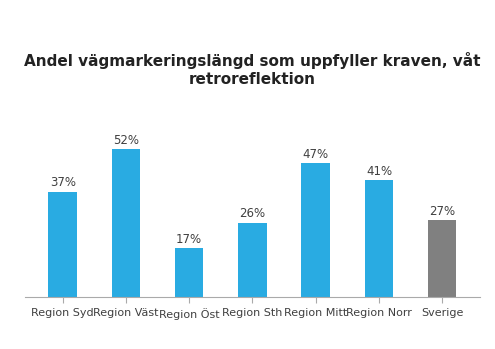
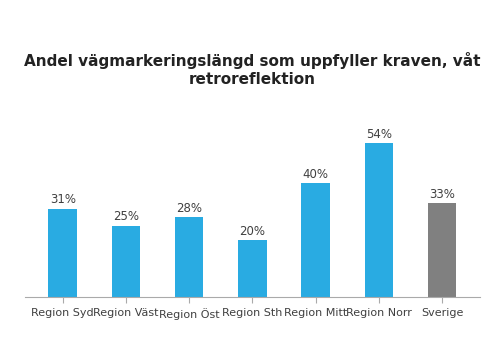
Region Syd: 37% -> 31%
Region Väst: 52% -> 25%
Region Öst: 17% -> 28%
Region Sth: 26% -> 20%
Region Mitt: 47% -> 40%
Region Norr: 41% -> 54%
Sverige: 27% -> 33%
